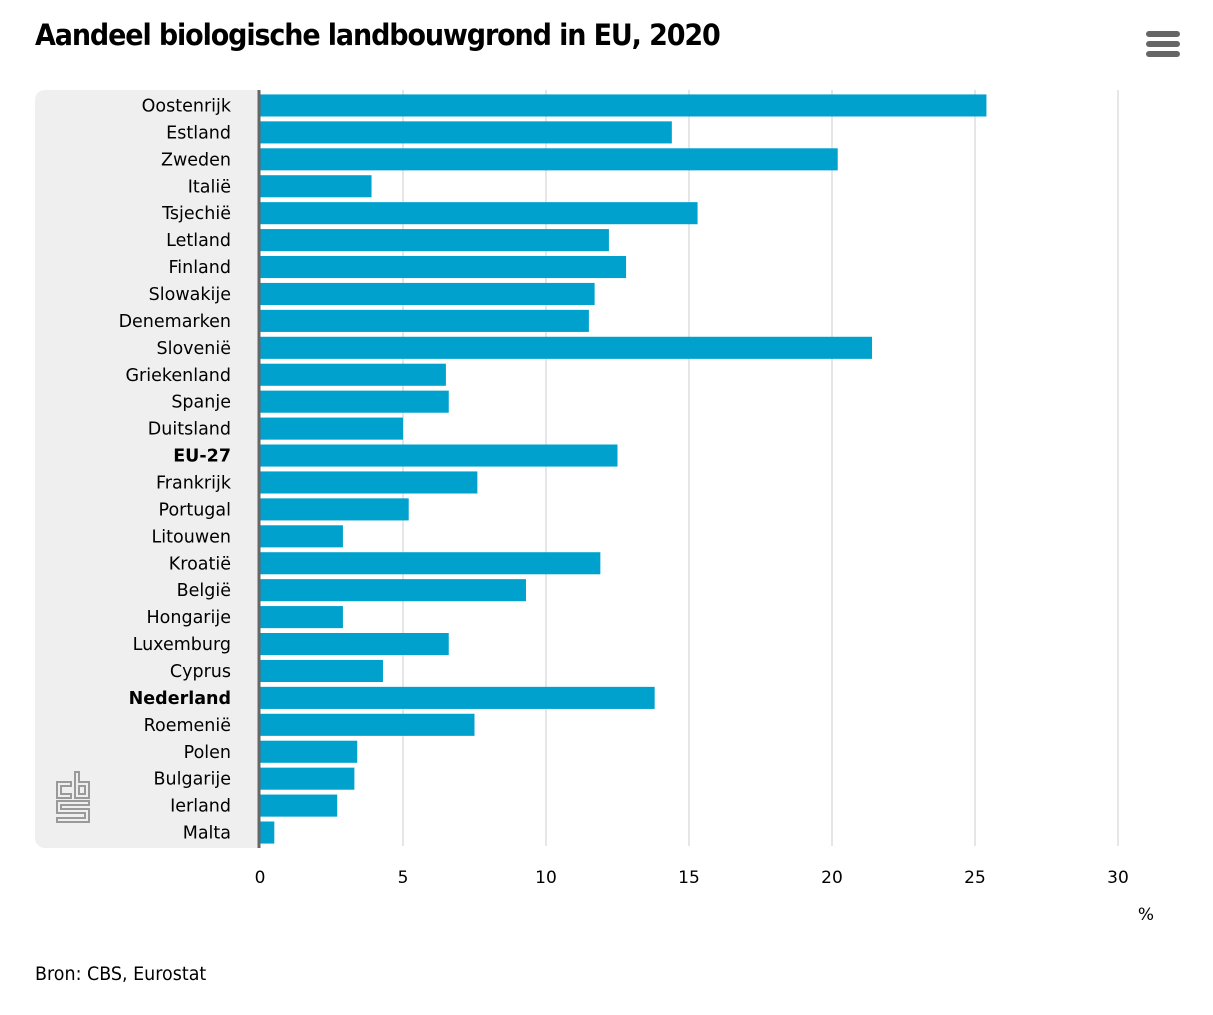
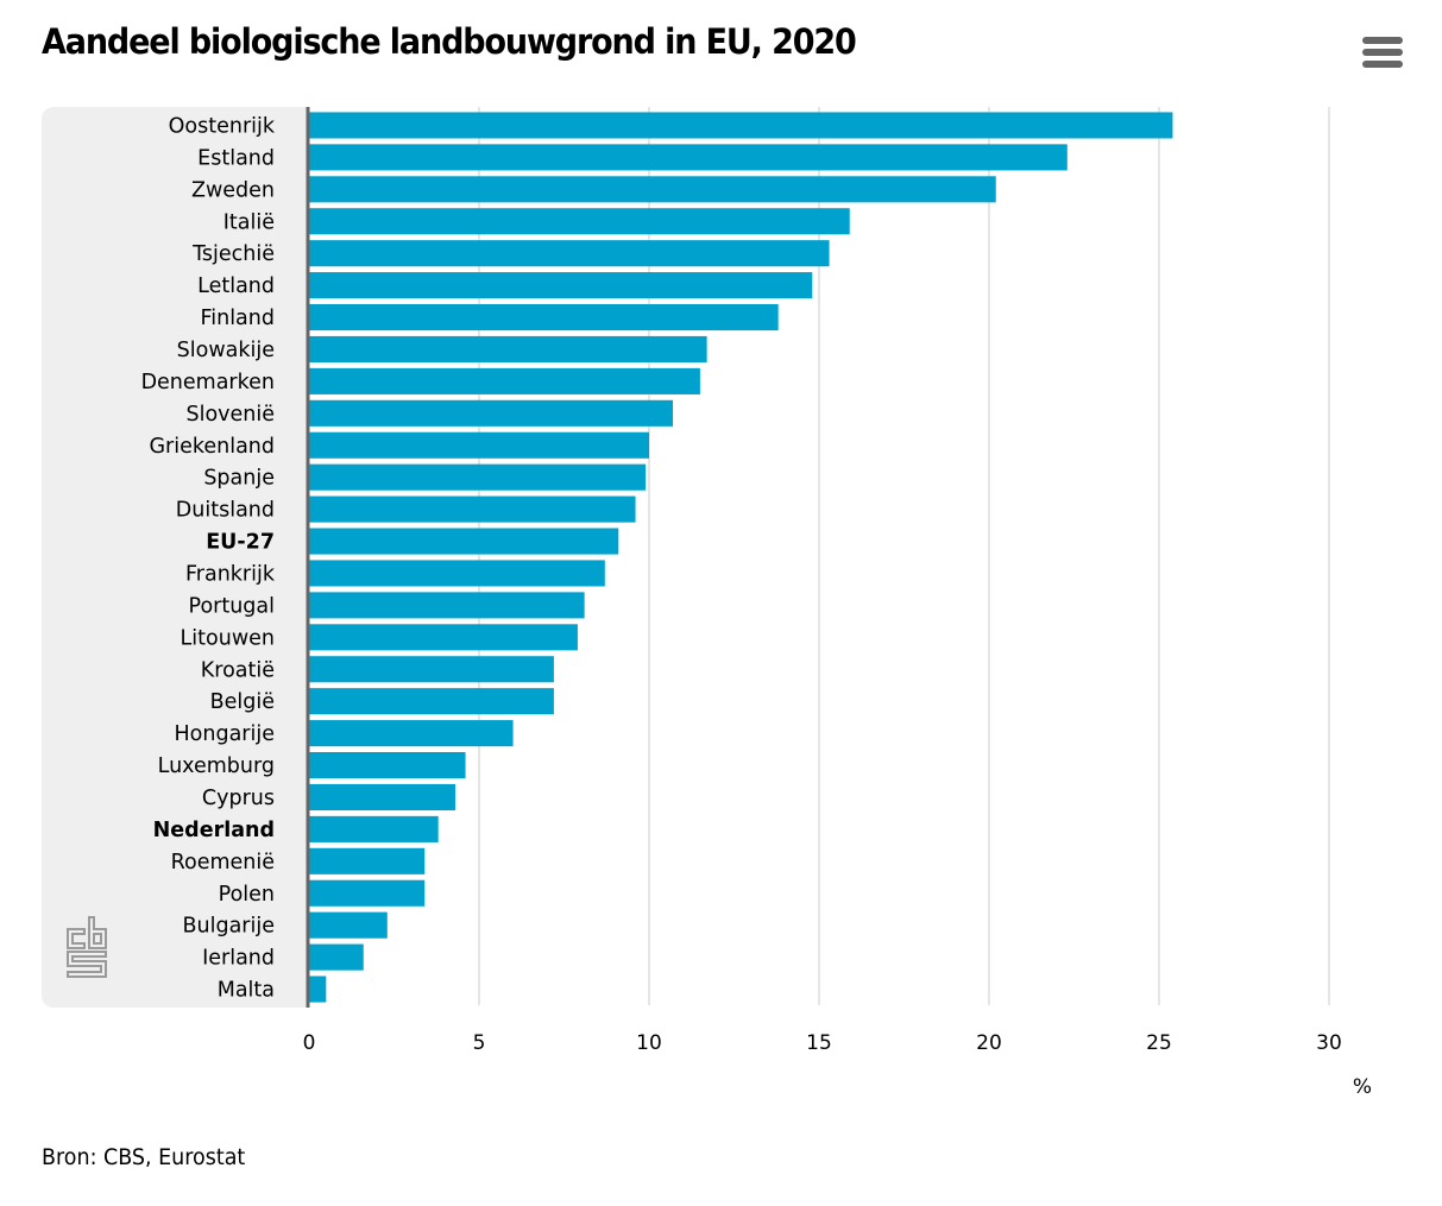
Estland: 14.4 -> 22.3
Italië: 3.9 -> 15.9
Letland: 12.2 -> 14.8
Finland: 12.8 -> 13.8
Slovenië: 21.4 -> 10.7
Griekenland: 6.5 -> 10.0
Spanje: 6.6 -> 9.9
Duitsland: 5.0 -> 9.6
EU-27: 12.5 -> 9.1
Frankrijk: 7.6 -> 8.7
Portugal: 5.2 -> 8.1
Litouwen: 2.9 -> 7.9
Kroatië: 11.9 -> 7.2
België: 9.3 -> 7.2
Hongarije: 2.9 -> 6.0
Luxemburg: 6.6 -> 4.6
Nederland: 13.8 -> 3.8
Roemenië: 7.5 -> 3.4
Bulgarije: 3.3 -> 2.3
Ierland: 2.7 -> 1.6
